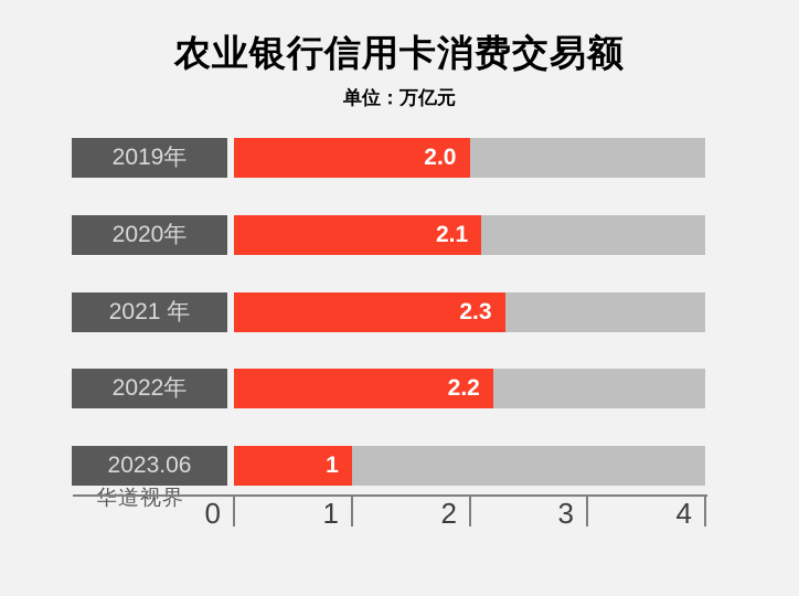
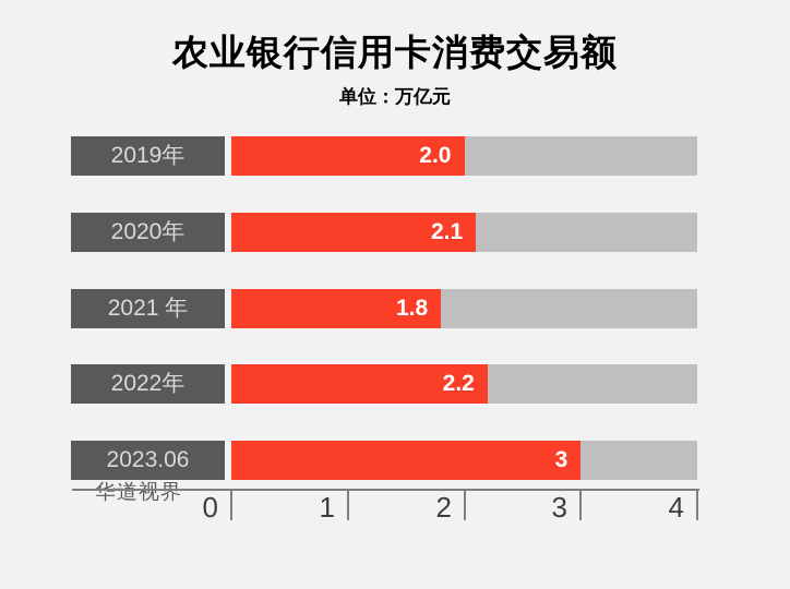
2021 年: 2.3 -> 1.8
2023.06: 1 -> 3
